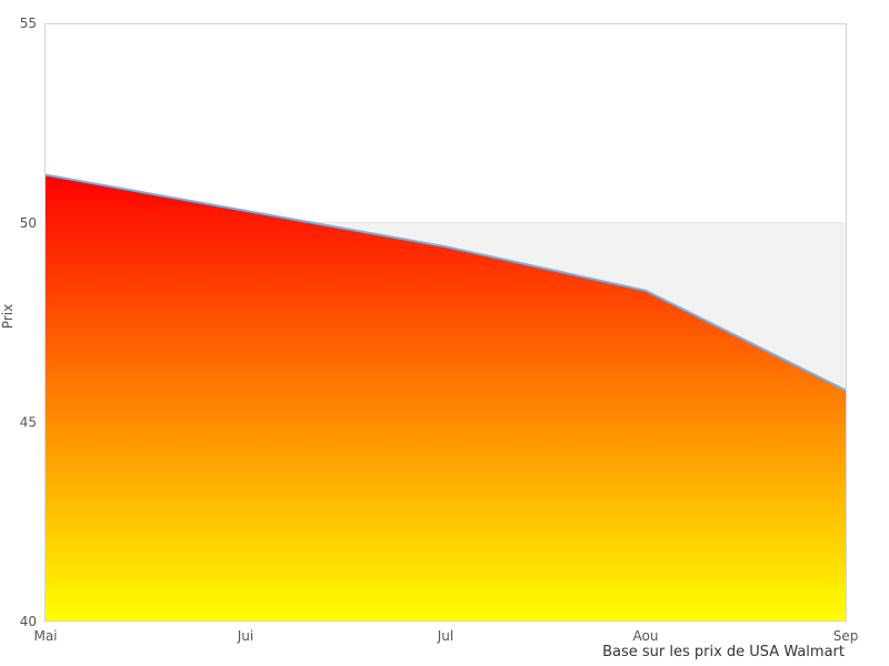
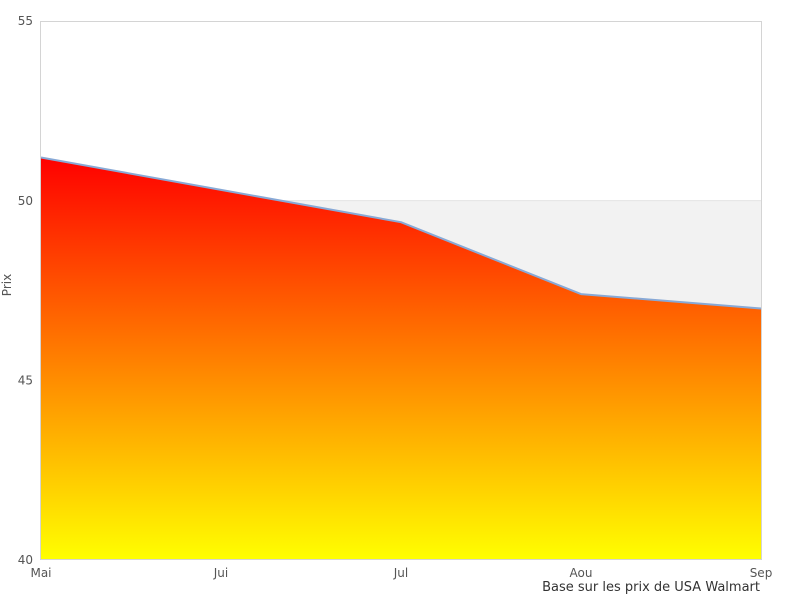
Aou: 48.3 -> 47.4
Sep: 45.8 -> 47.0
